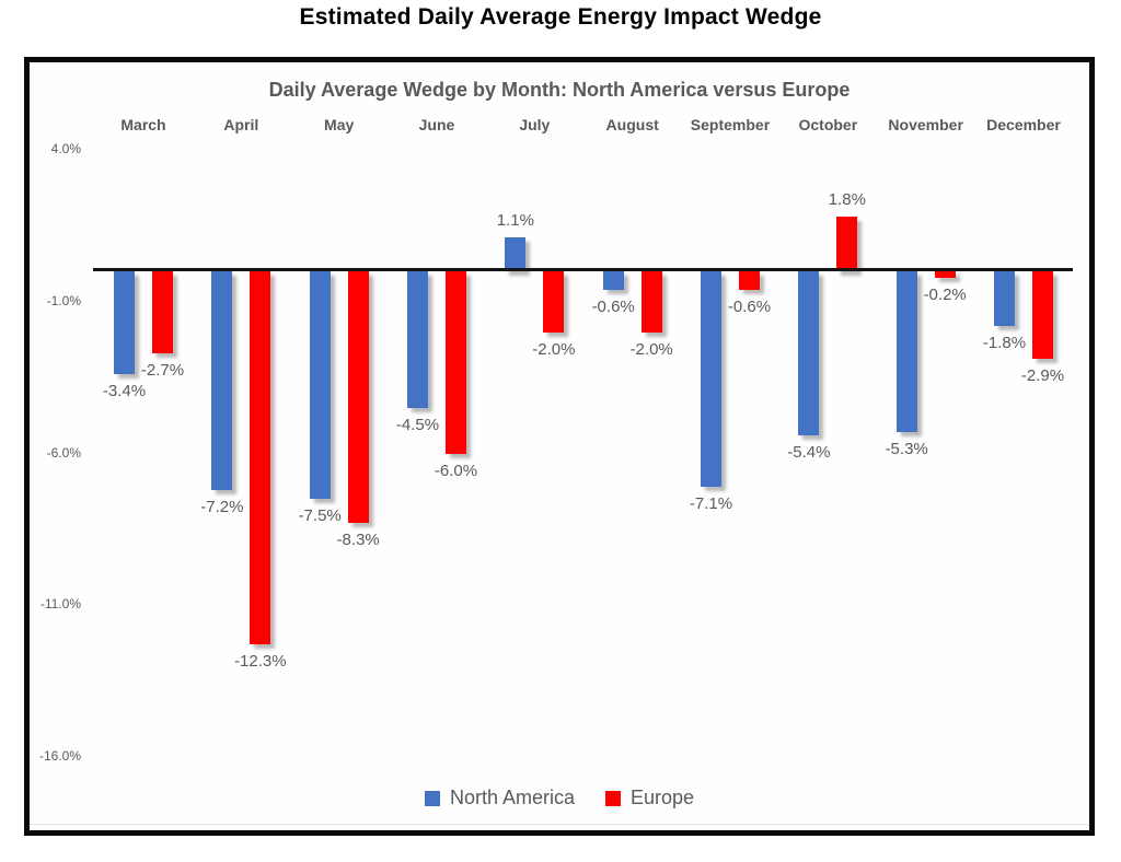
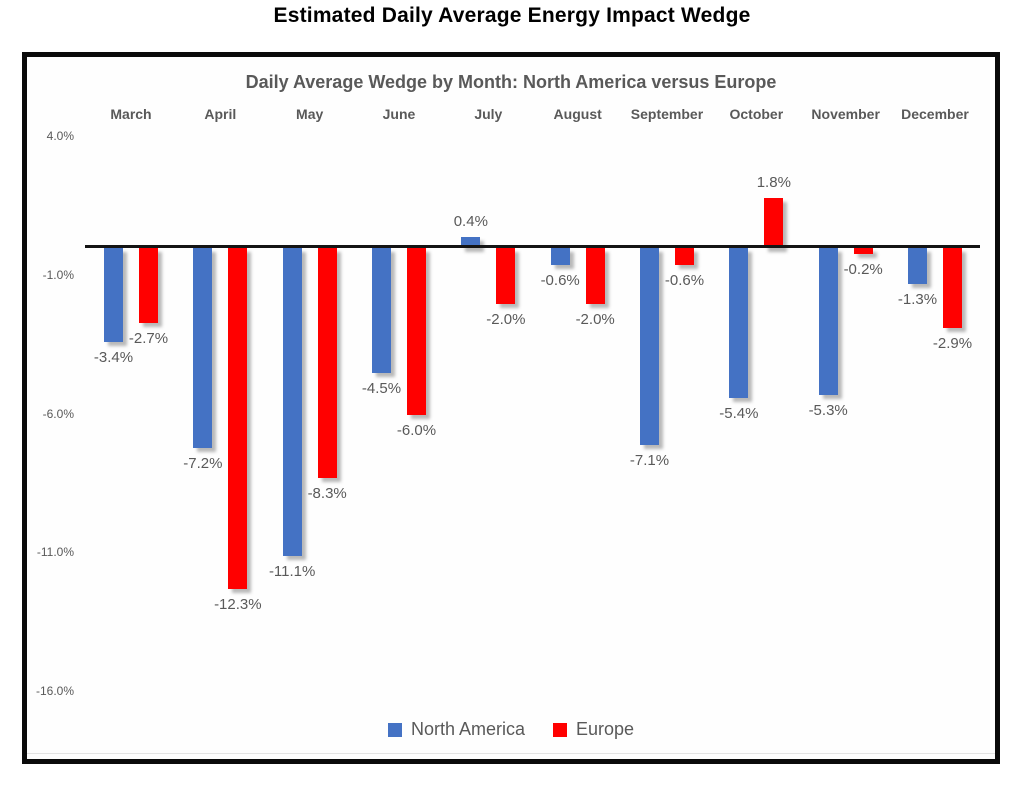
North America/May: -7.5% -> -11.1%
North America/July: 1.1% -> 0.4%
North America/December: -1.8% -> -1.3%
